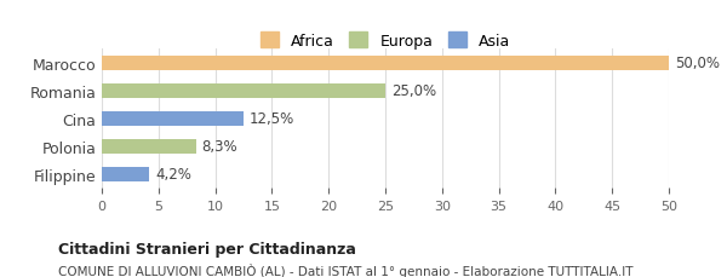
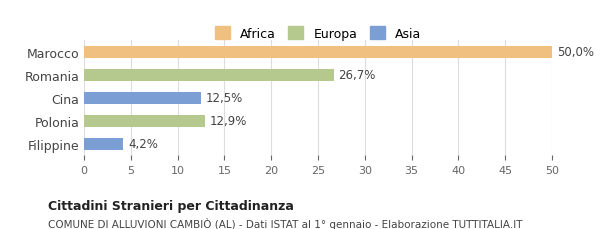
Romania: 25,0% -> 26,7%
Polonia: 8,3% -> 12,9%
